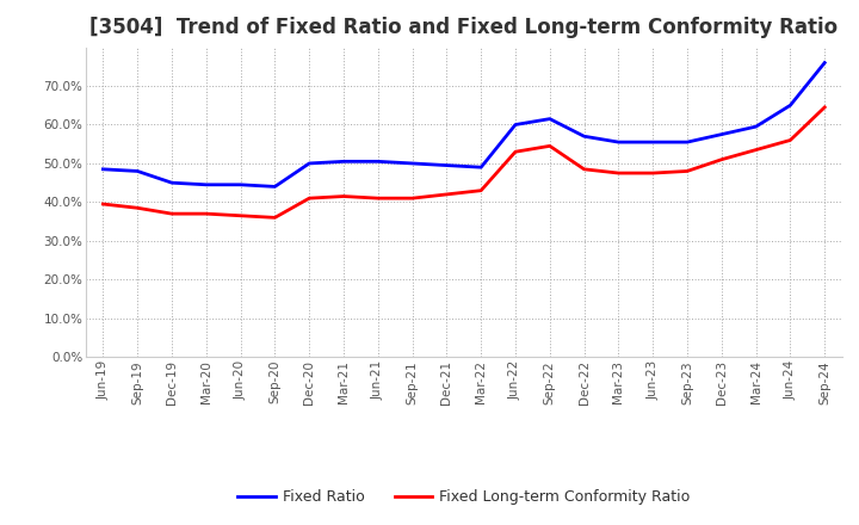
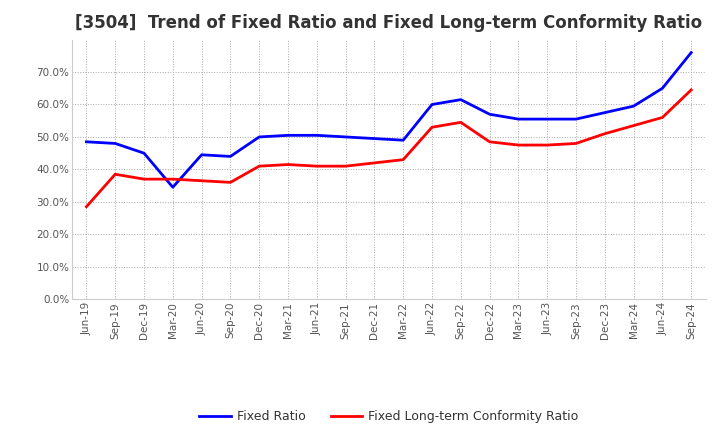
Fixed Long-term Conformity Ratio/Jun-19: 39.5% -> 28.5%
Fixed Ratio/Mar-20: 44.5% -> 34.5%
